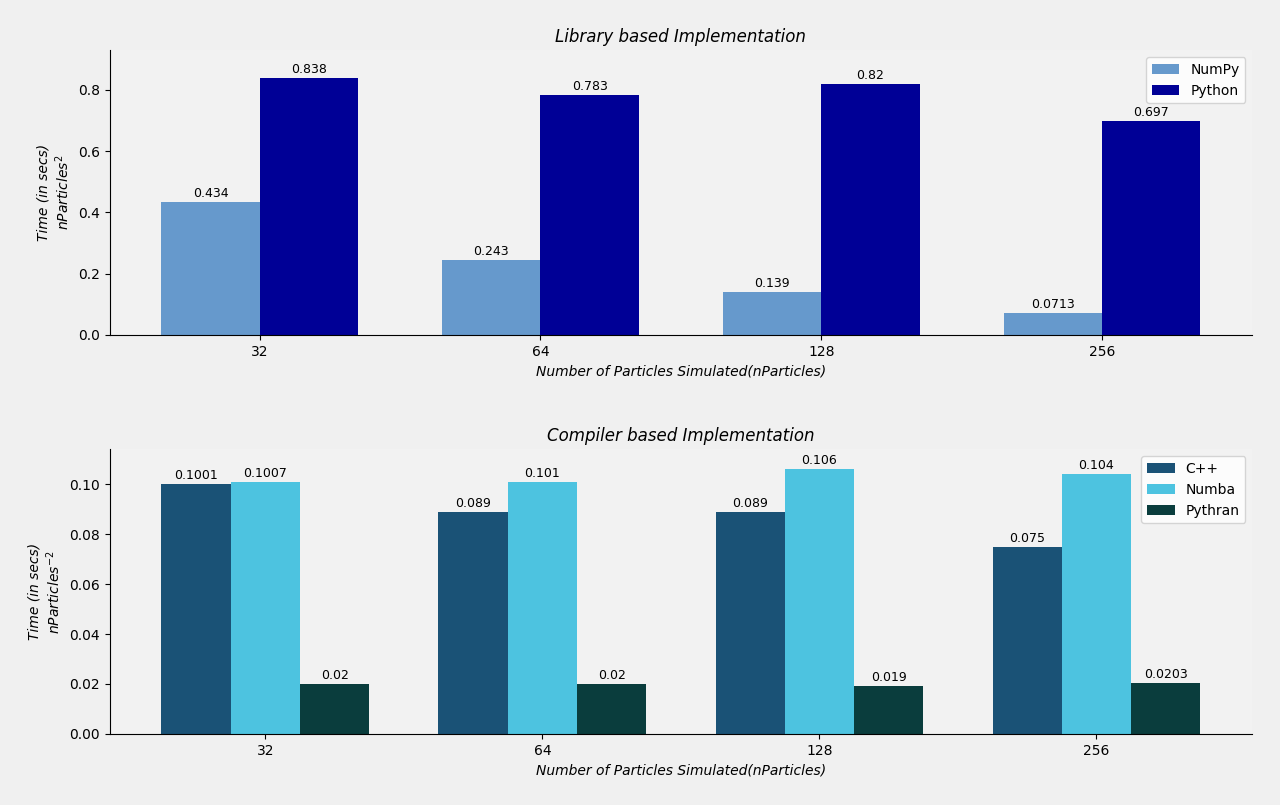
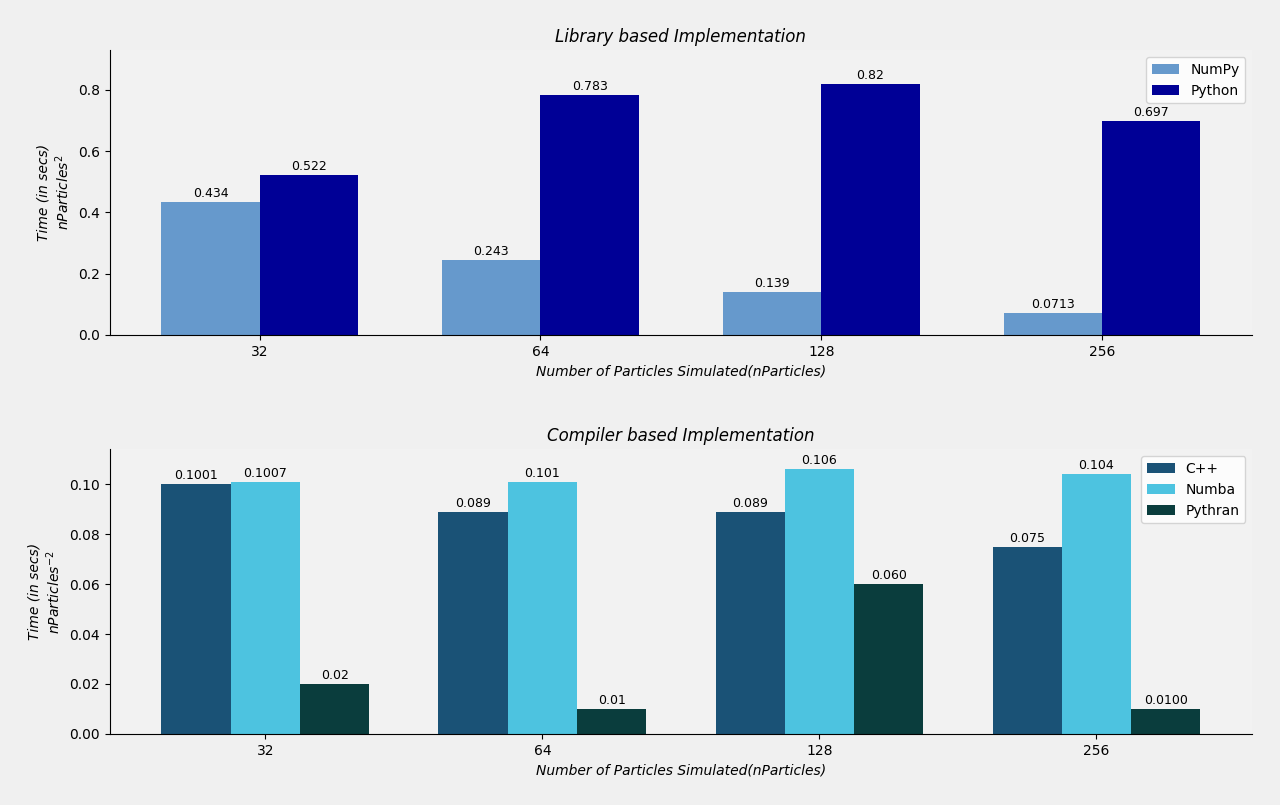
Library based Implementation/Python/32: 0.838 -> 0.522
Compiler based Implementation/Pythran/64: 0.02 -> 0.01
Compiler based Implementation/Pythran/128: 0.019 -> 0.060
Compiler based Implementation/Pythran/256: 0.0203 -> 0.0100
